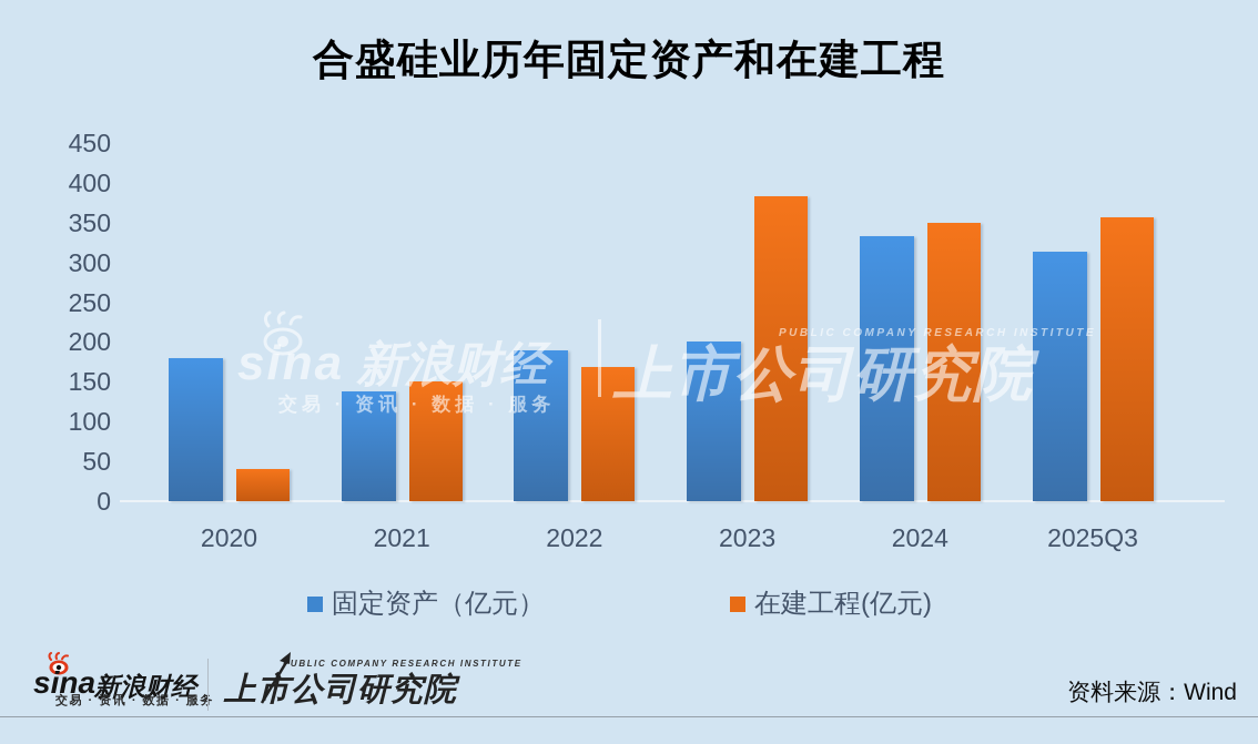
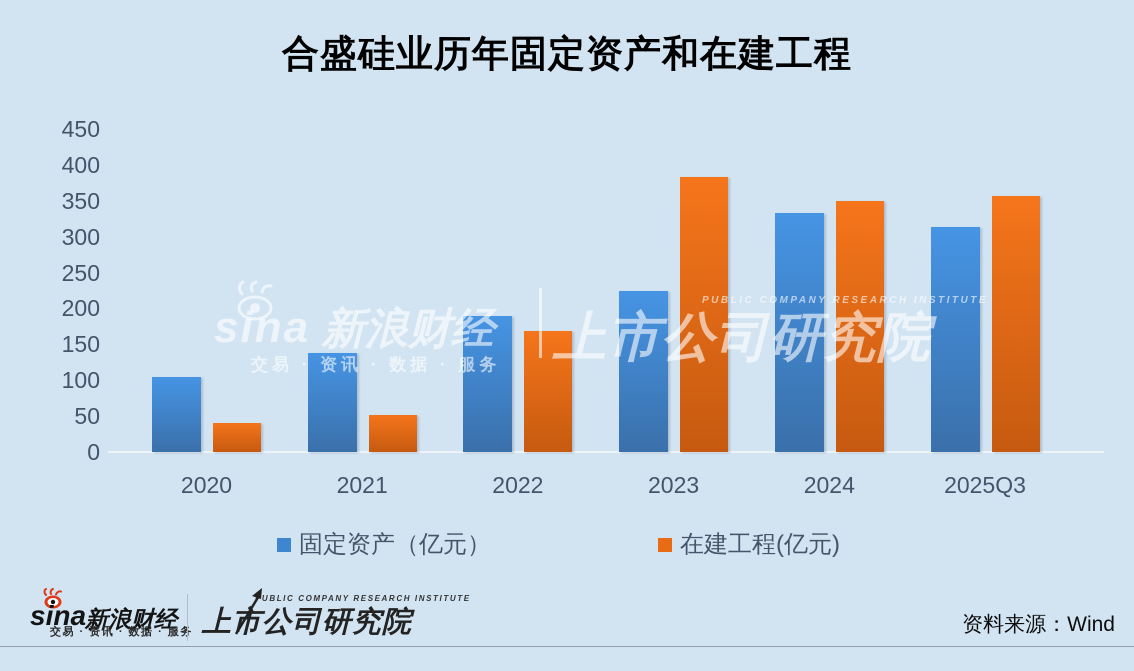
固定资产（亿元）/2020: 180 -> 100
在建工程(亿元)/2021: 150 -> 50
固定资产（亿元）/2023: 200 -> 220
